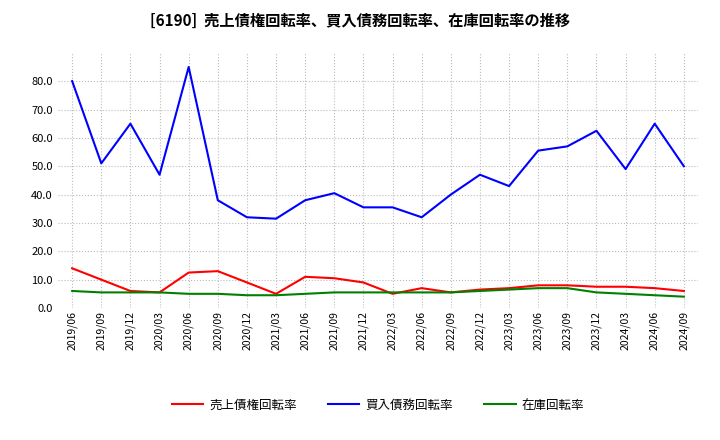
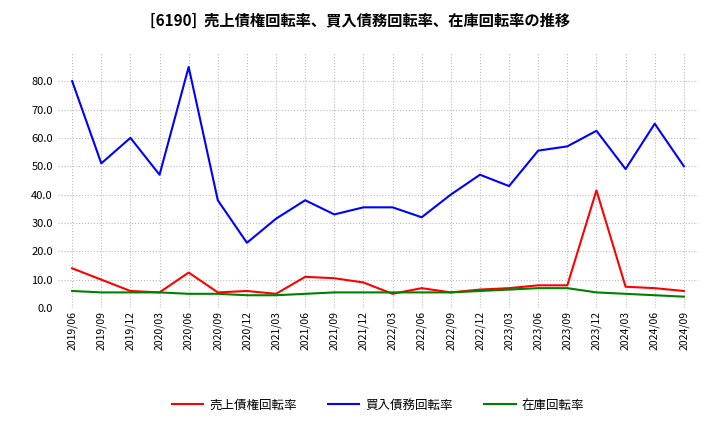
買入債務回転率/2019/12: 65.0 -> 60.0
売上債権回転率/2020/09: 13.0 -> 5.5
売上債権回転率/2020/12: 9.0 -> 6.0
買入債務回転率/2020/12: 32.0 -> 23.0
買入債務回転率/2021/09: 40.5 -> 33.0
売上債権回転率/2023/12: 7.5 -> 41.5
